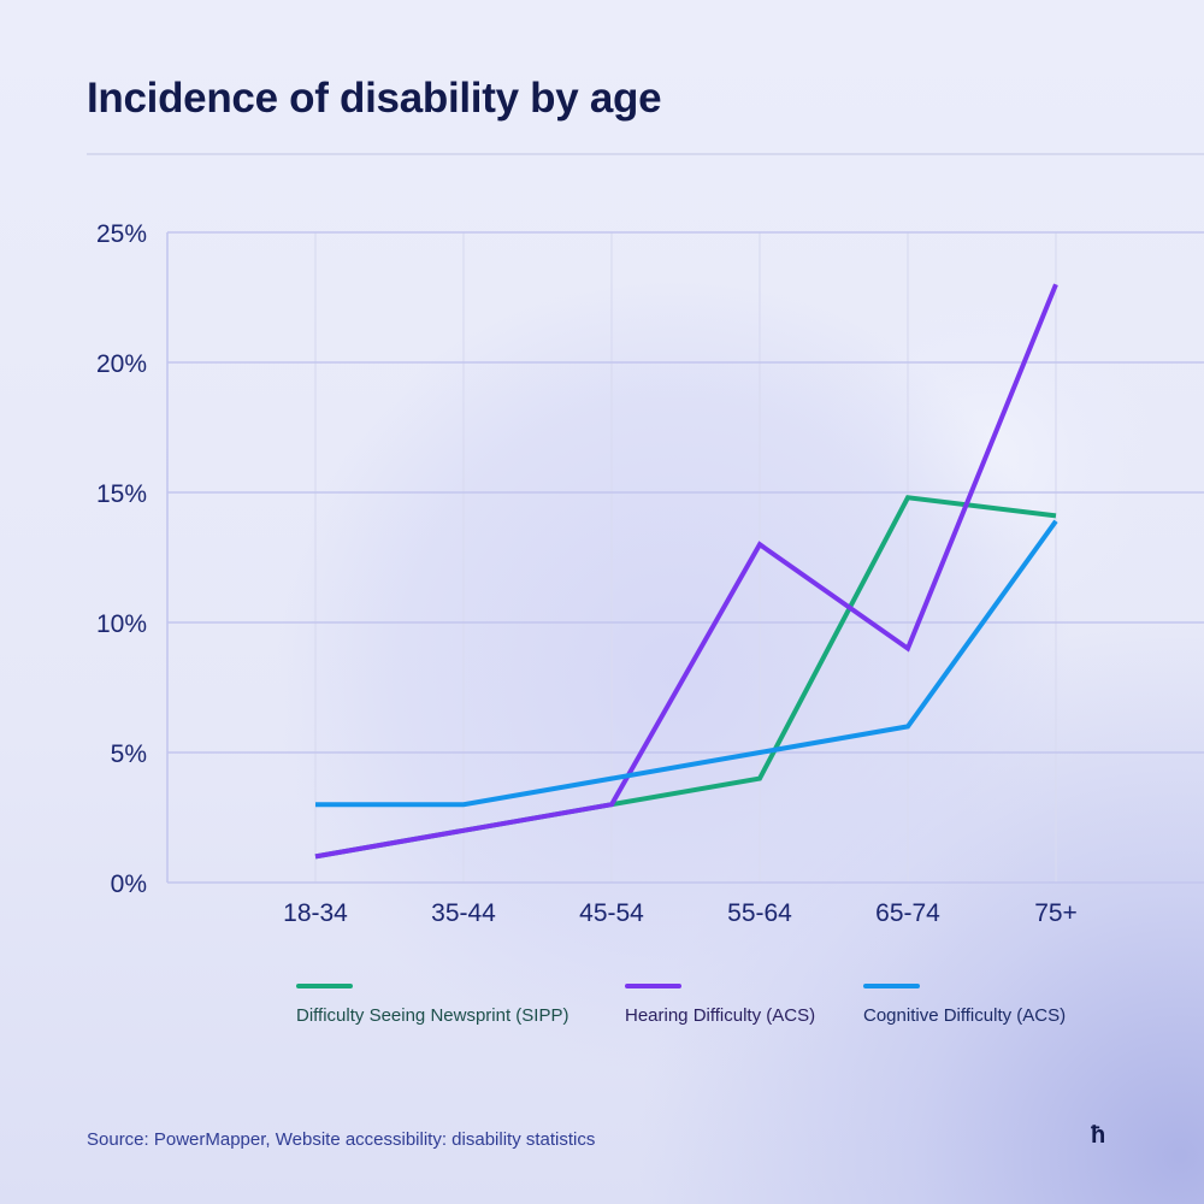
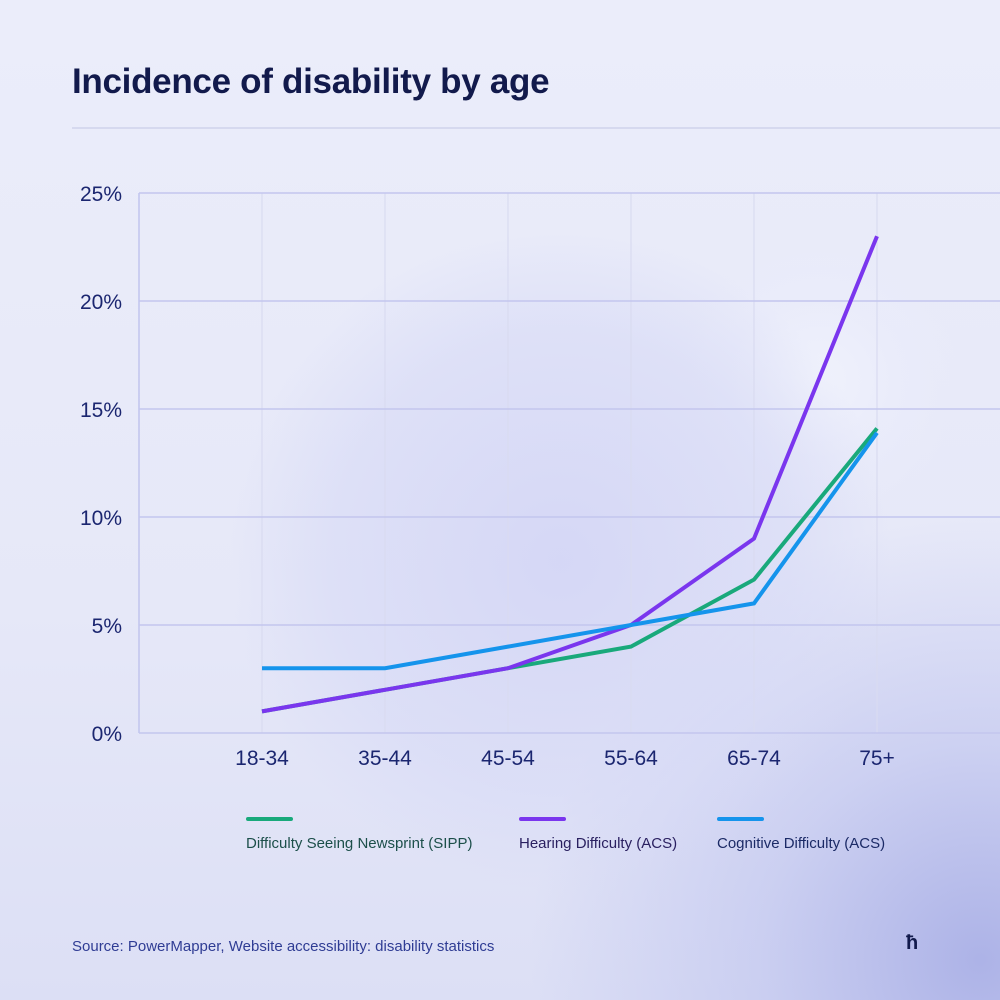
Hearing Difficulty (ACS)/55-64: 13% -> 5%
Difficulty Seeing Newsprint (SIPP)/65-74: 14.8% -> 7.1%
